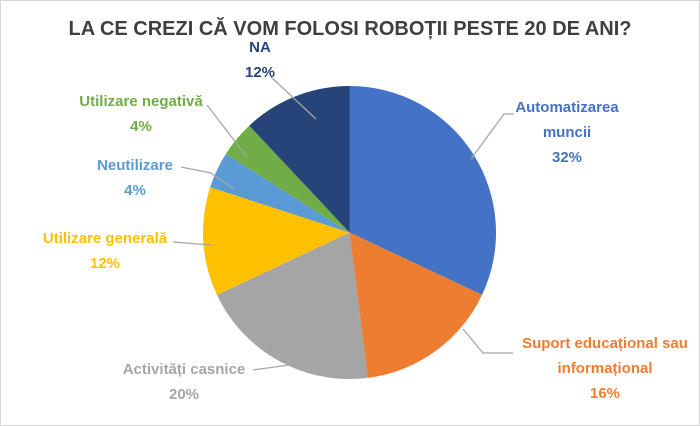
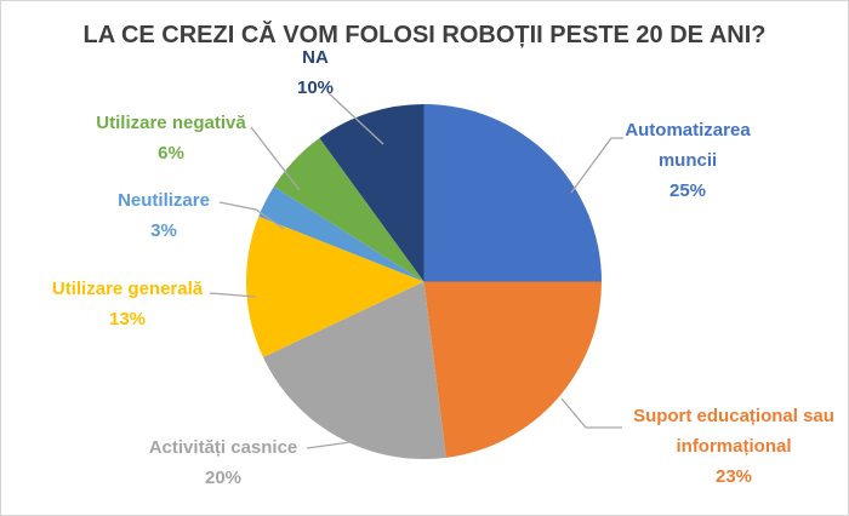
Automatizarea muncii: 32% -> 25%
Suport educațional sau informațional: 16% -> 23%
Utilizare generală: 12% -> 13%
Neutilizare: 4% -> 3%
Utilizare negativă: 4% -> 6%
NA: 12% -> 10%
